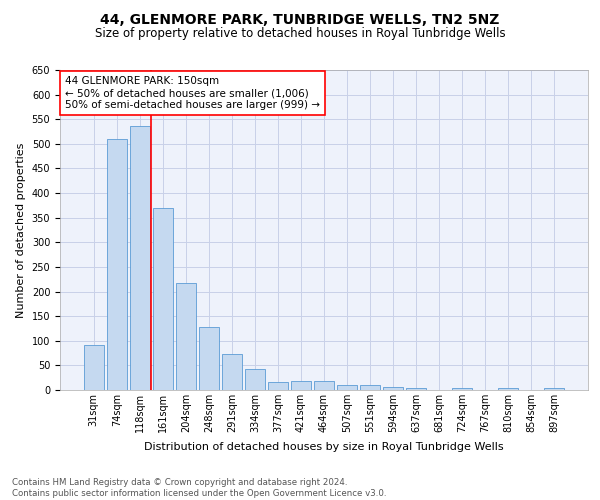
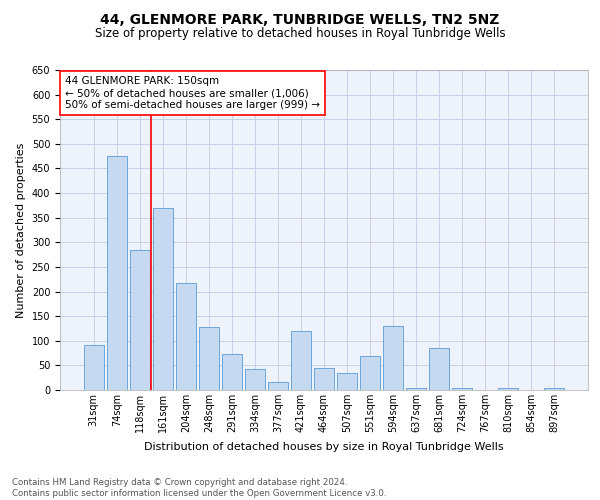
74sqm: 510 -> 475
118sqm: 537 -> 285
421sqm: 19 -> 120
464sqm: 19 -> 45
507sqm: 11 -> 35
551sqm: 11 -> 70
594sqm: 7 -> 130
681sqm: 1 -> 85
